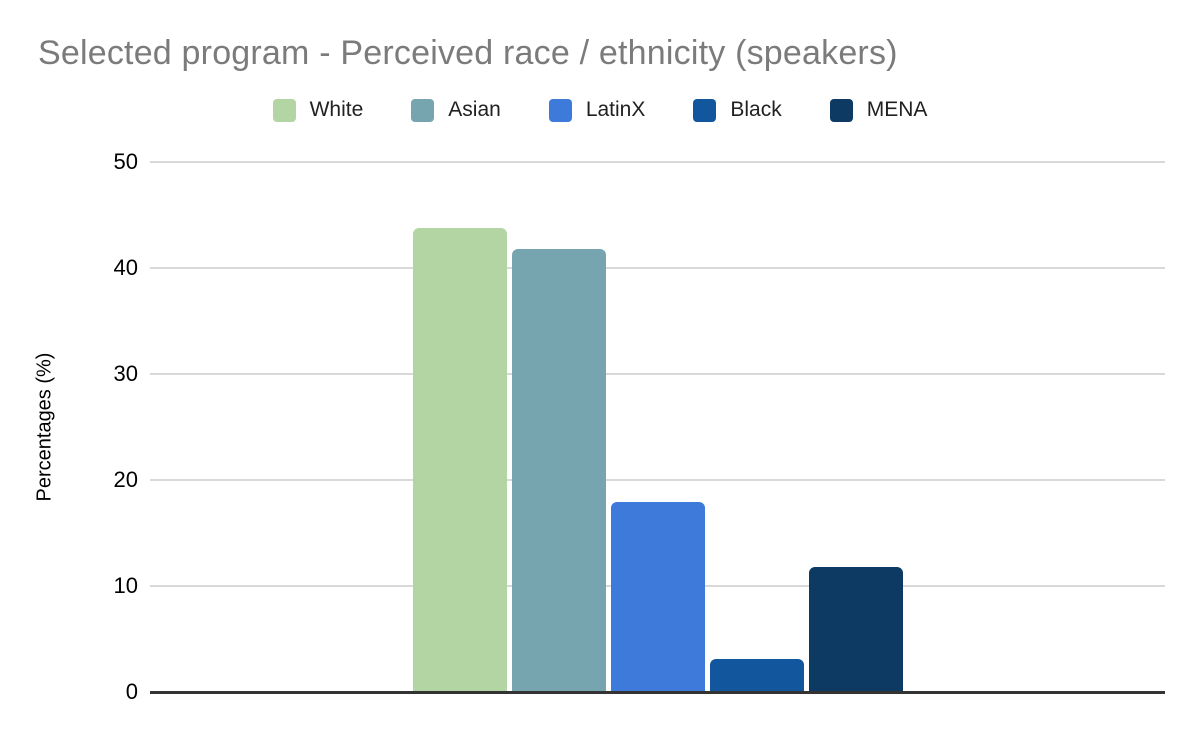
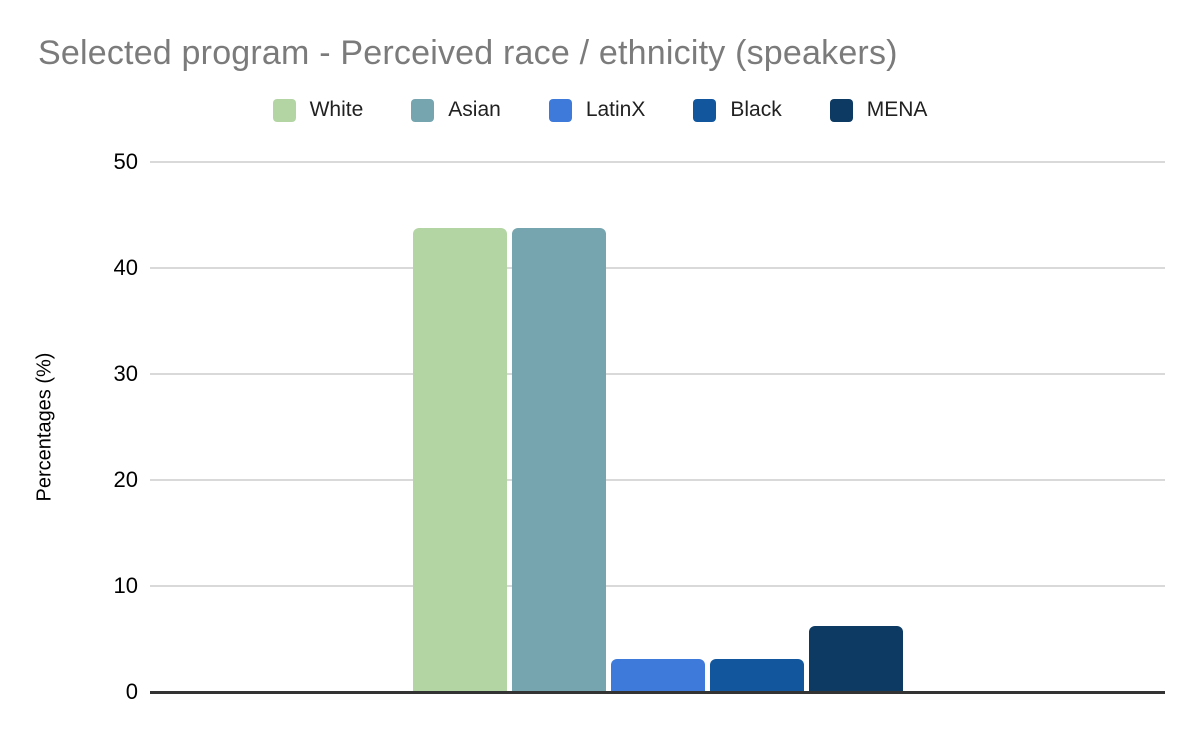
Asian: 41.8 -> 43.8
LatinX: 17.9 -> 3.1
MENA: 11.8 -> 6.2
